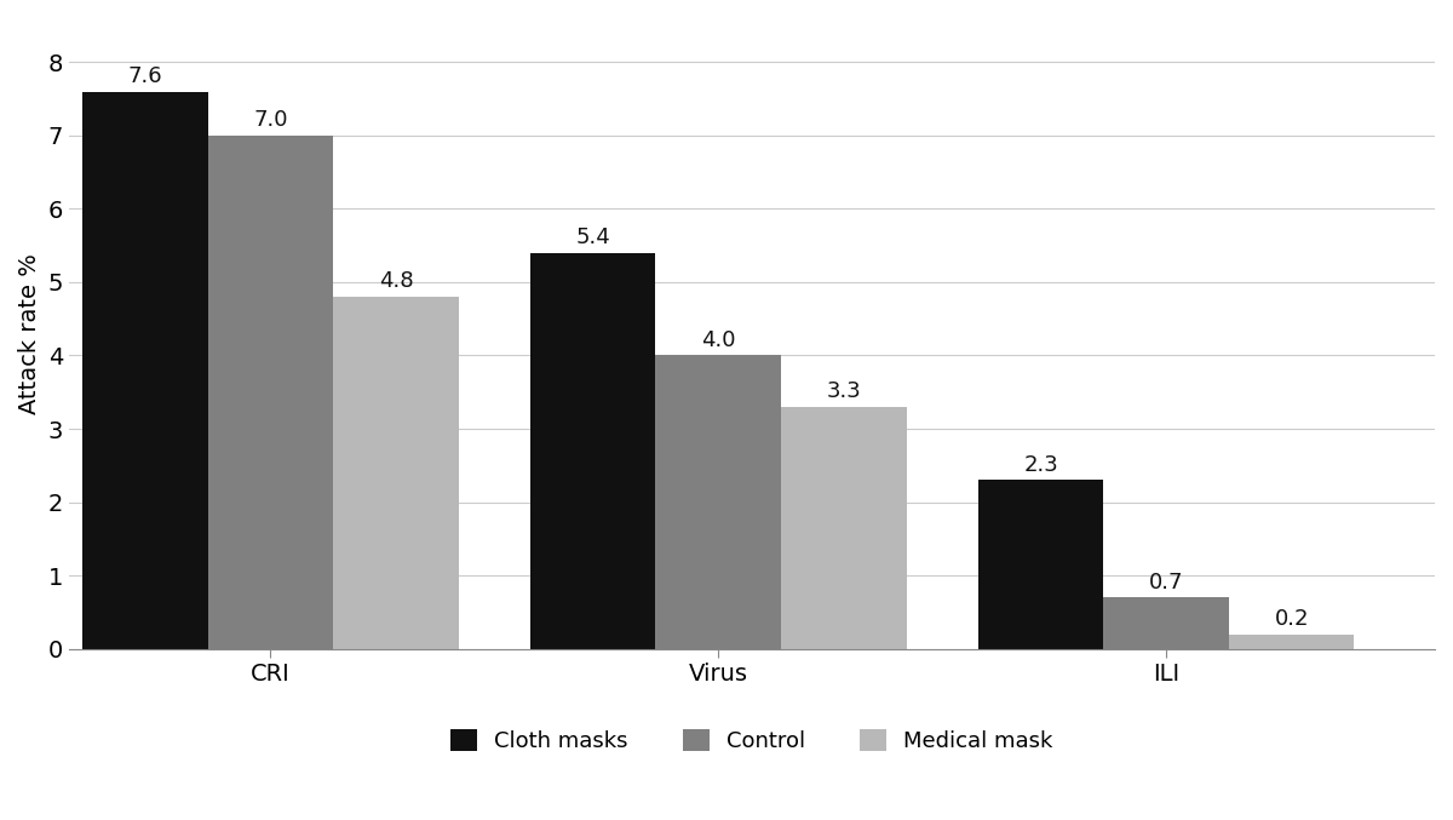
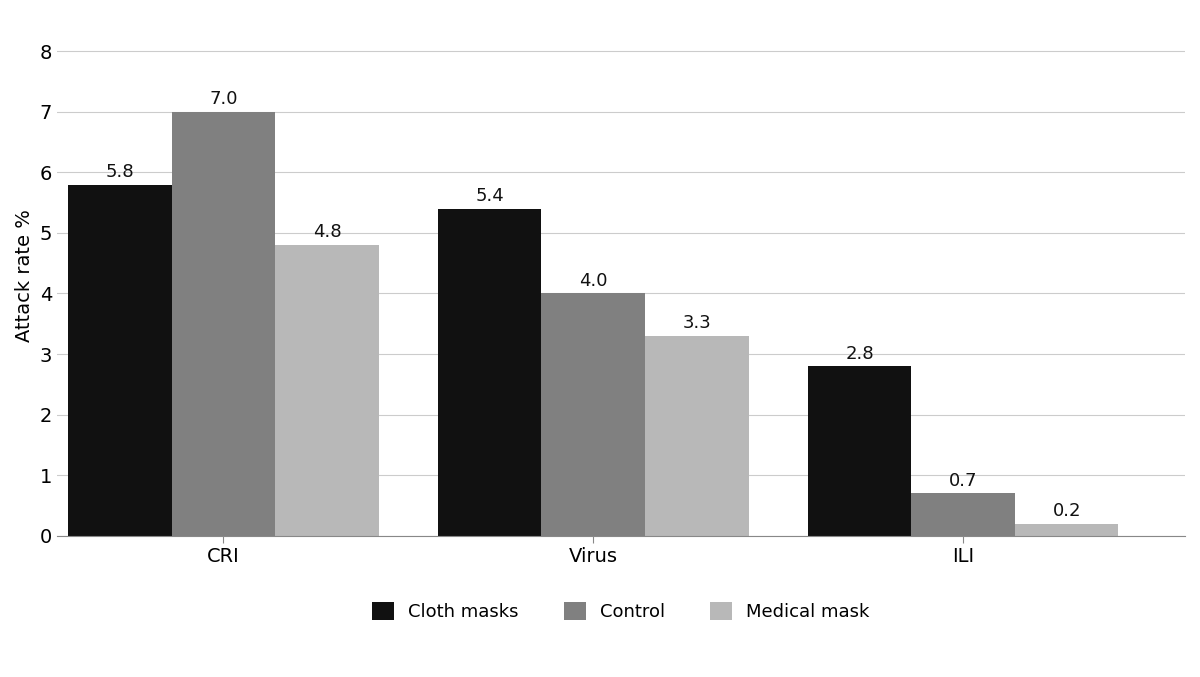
Cloth masks/CRI: 7.6 -> 5.8
Cloth masks/ILI: 2.3 -> 2.8
